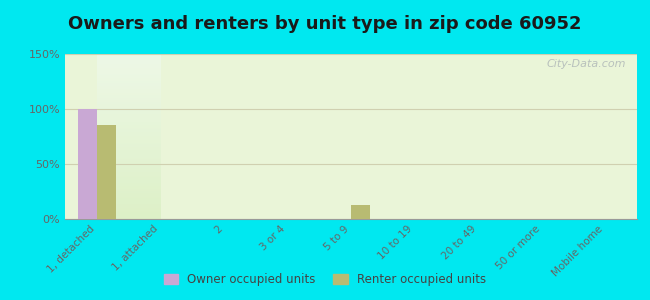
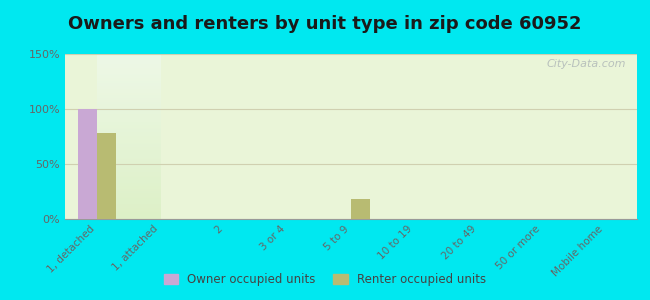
Renter occupied units/1, detached: 85% -> 78%
Renter occupied units/5 to 9: 13% -> 18%
